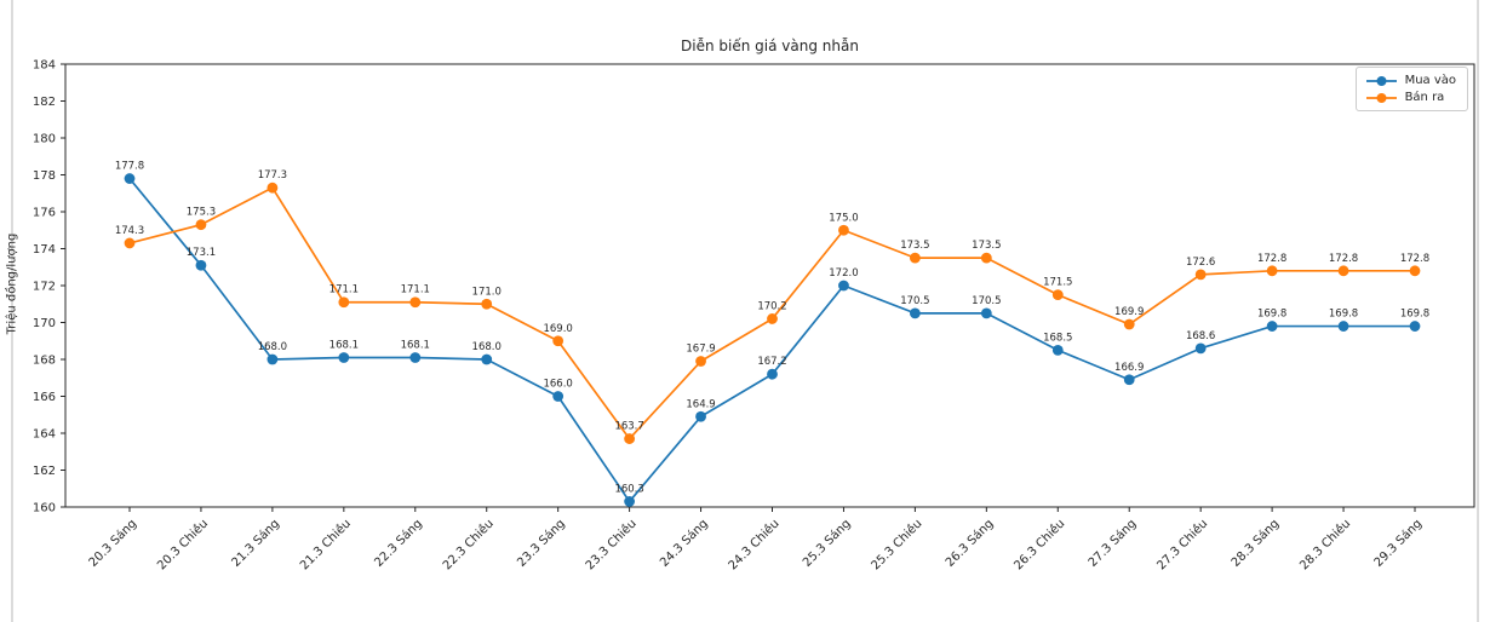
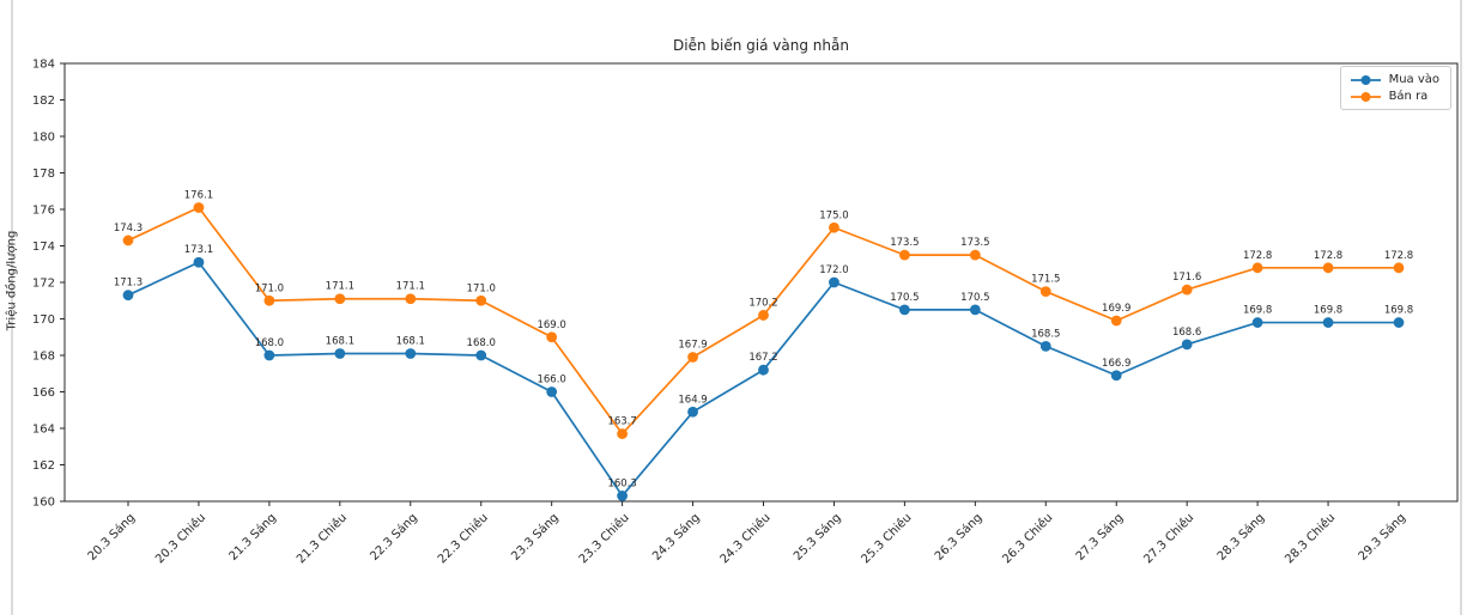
Mua vào/20.3 Sáng: 177.8 -> 171.3
Bán ra/20.3 Chiều: 175.3 -> 176.1
Bán ra/21.3 Sáng: 177.3 -> 171.0
Bán ra/27.3 Chiều: 172.6 -> 171.6
